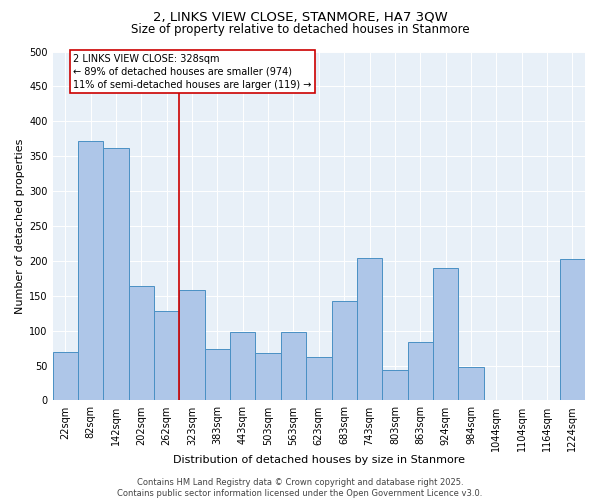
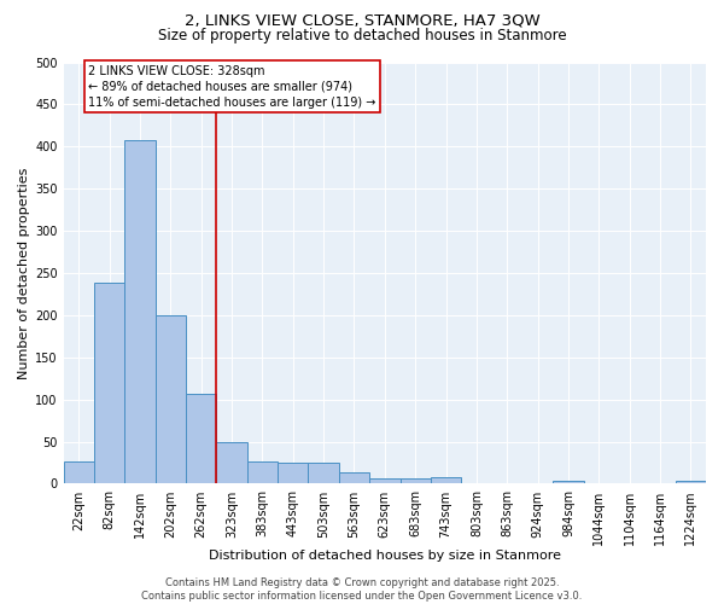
22sqm: 70 -> 27
82sqm: 372 -> 238
142sqm: 362 -> 407
202sqm: 164 -> 200
262sqm: 128 -> 106
323sqm: 158 -> 49
383sqm: 74 -> 26
443sqm: 98 -> 25
503sqm: 68 -> 25
563sqm: 98 -> 13
623sqm: 62 -> 6
683sqm: 142 -> 6
743sqm: 204 -> 8
803sqm: 44 -> 1
863sqm: 84 -> 1
924sqm: 190 -> 1
984sqm: 48 -> 4
1224sqm: 202 -> 4
